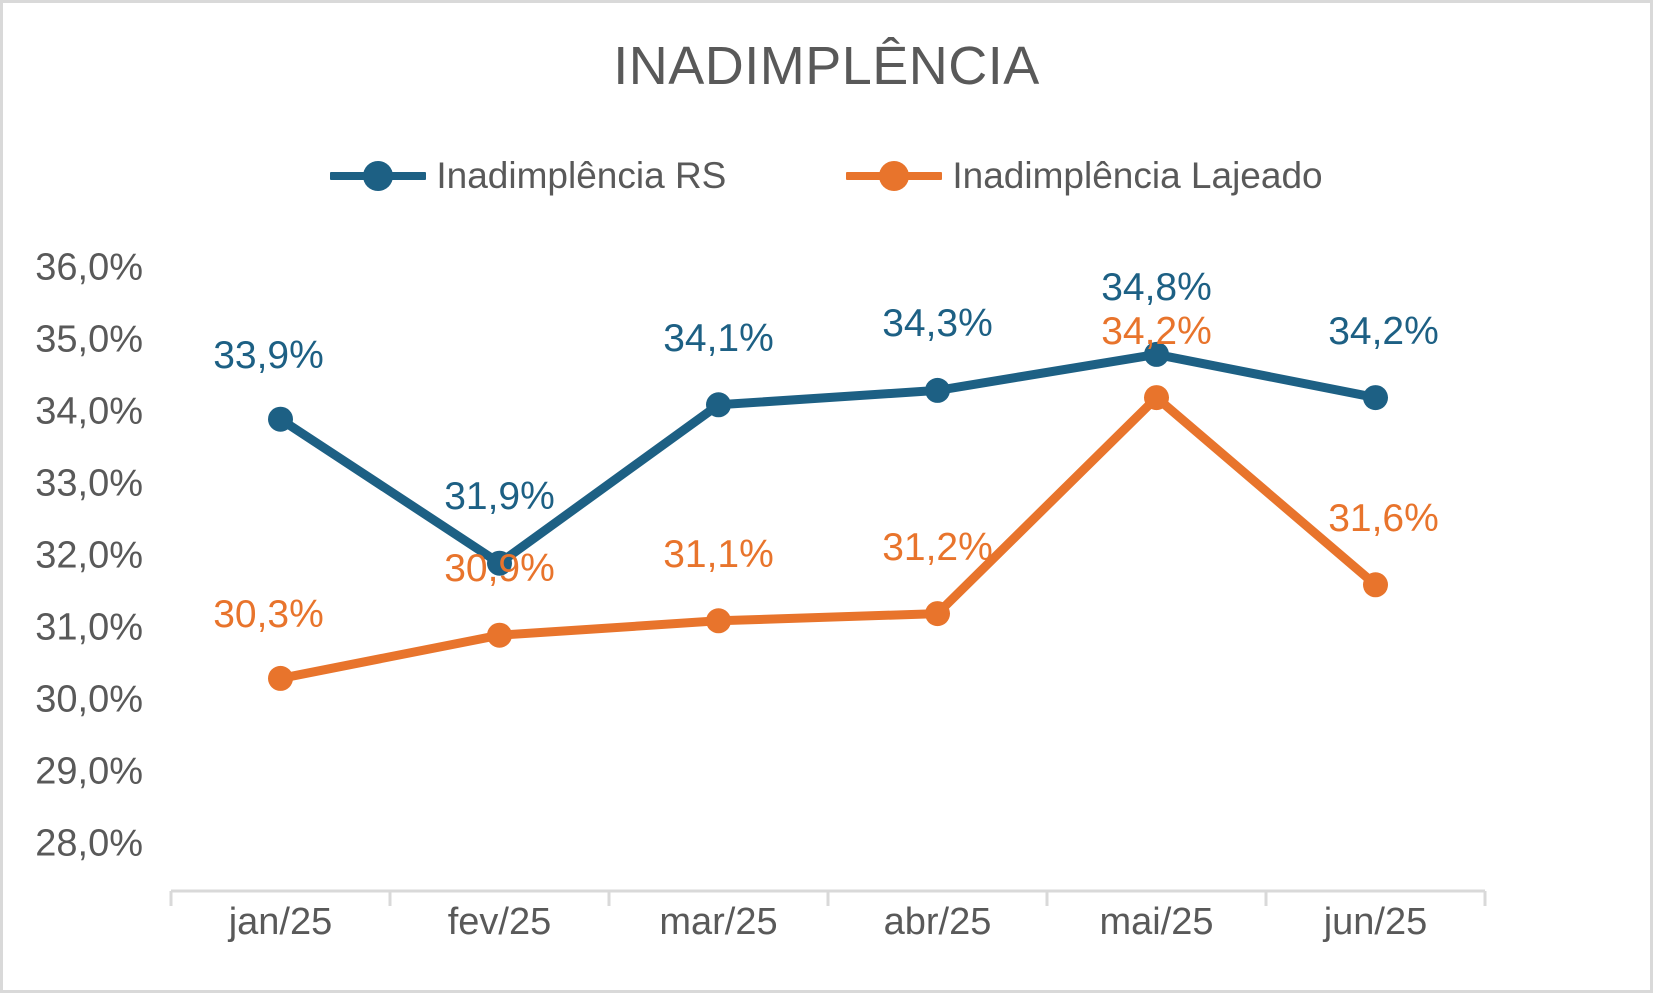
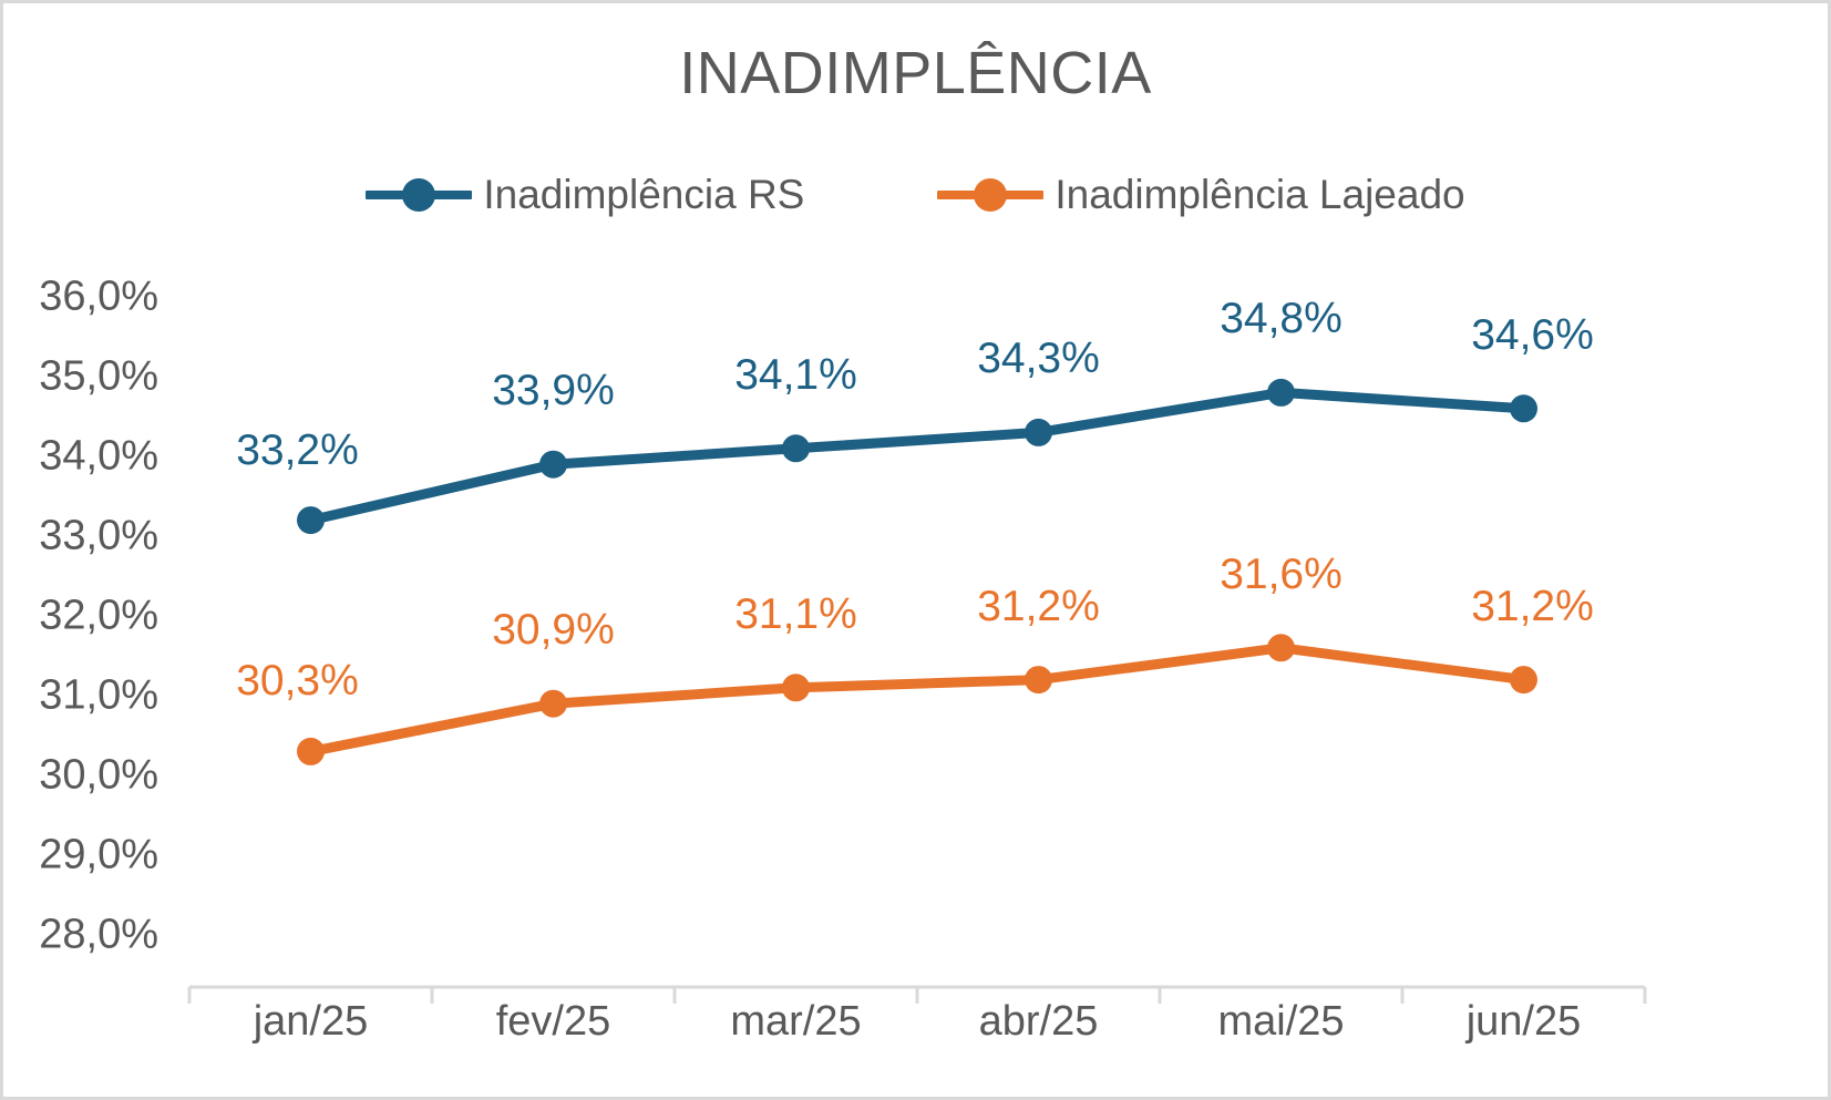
Inadimplência RS/jan/25: 33,9% -> 33,2%
Inadimplência RS/fev/25: 31,9% -> 33,9%
Inadimplência Lajeado/mai/25: 34,2% -> 31,6%
Inadimplência RS/jun/25: 34,2% -> 34,6%
Inadimplência Lajeado/jun/25: 31,6% -> 31,2%
